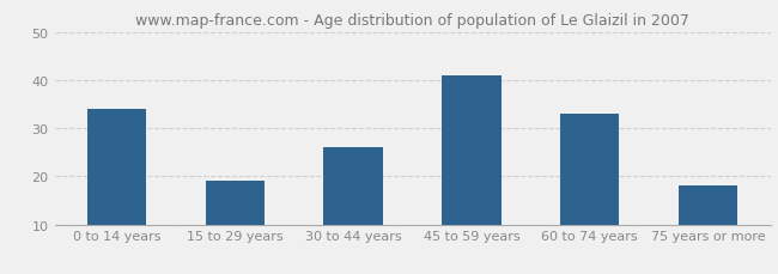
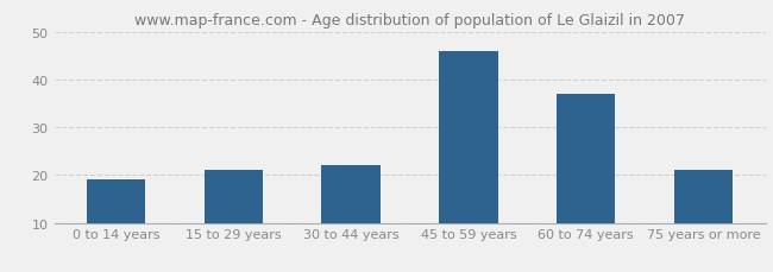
0 to 14 years: 34 -> 19
15 to 29 years: 19 -> 21
30 to 44 years: 26 -> 22
45 to 59 years: 41 -> 46
60 to 74 years: 33 -> 37
75 years or more: 18 -> 21
